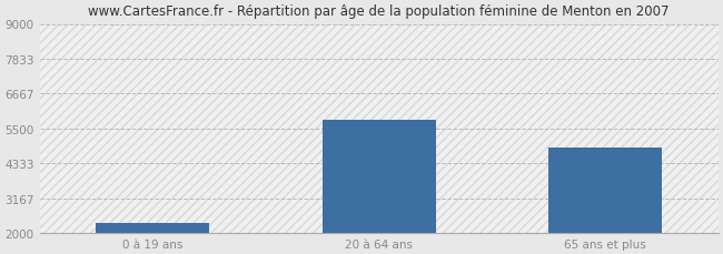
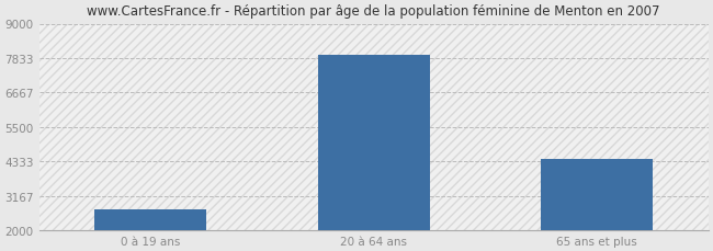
0 à 19 ans: 2350 -> 2700
20 à 64 ans: 5800 -> 7950
65 ans et plus: 4850 -> 4400
